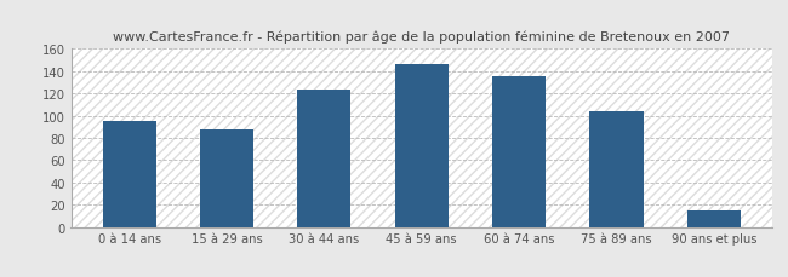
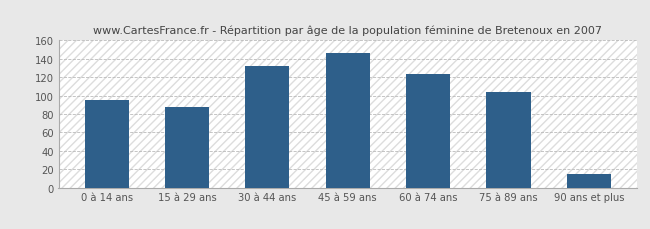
30 à 44 ans: 124 -> 132
60 à 74 ans: 135 -> 124
